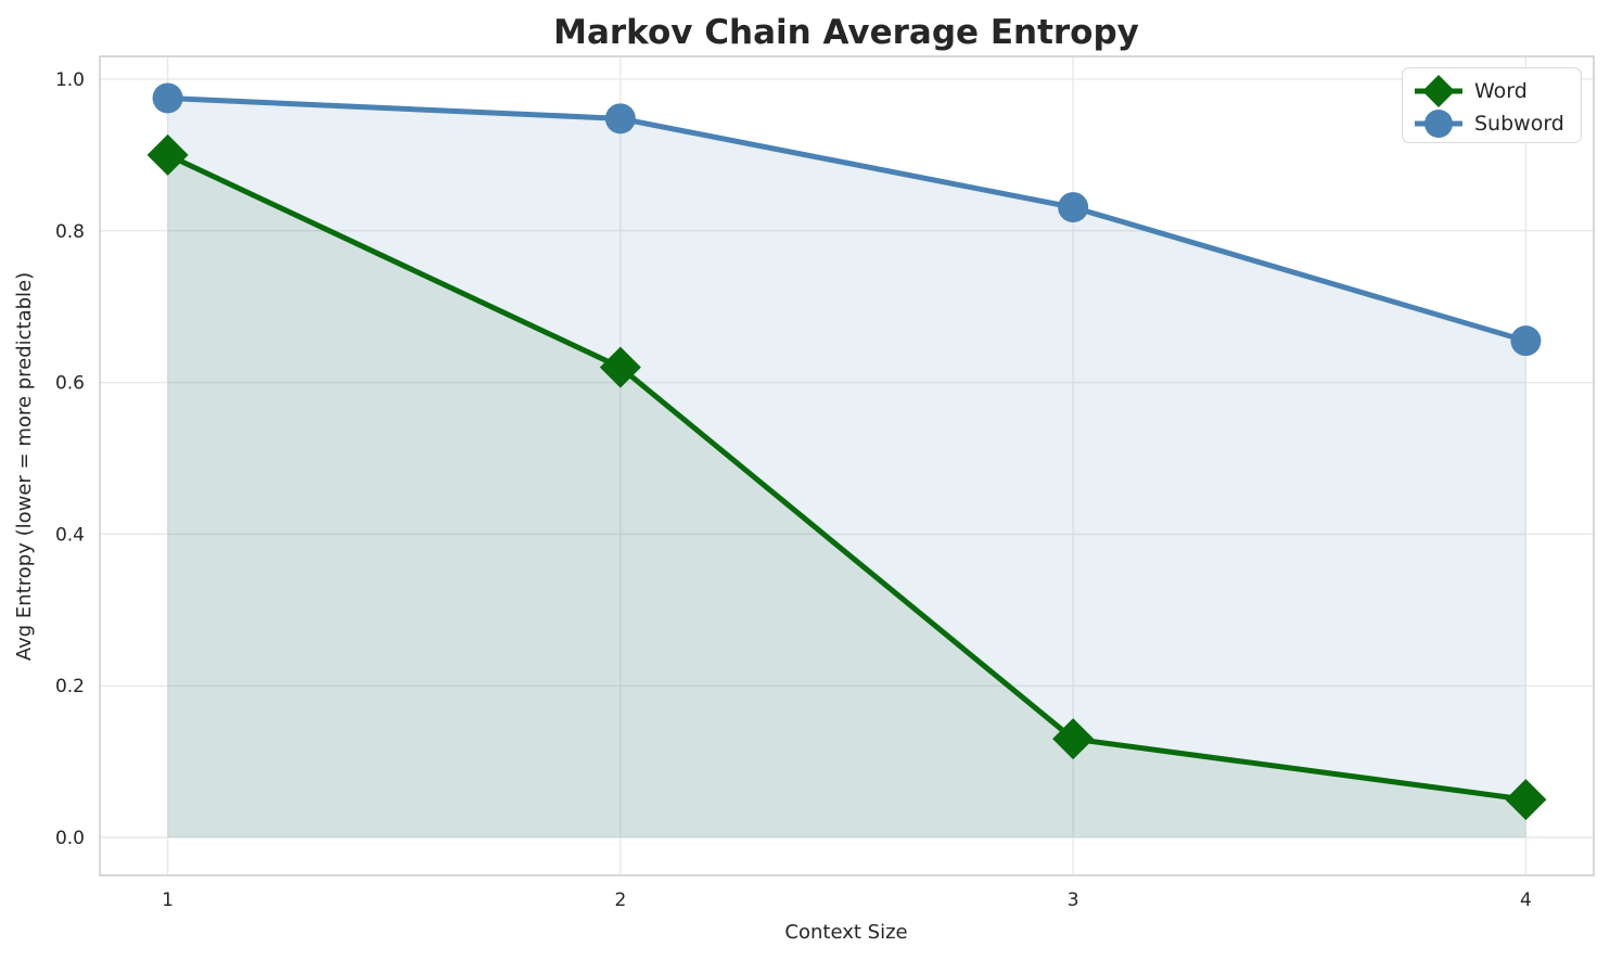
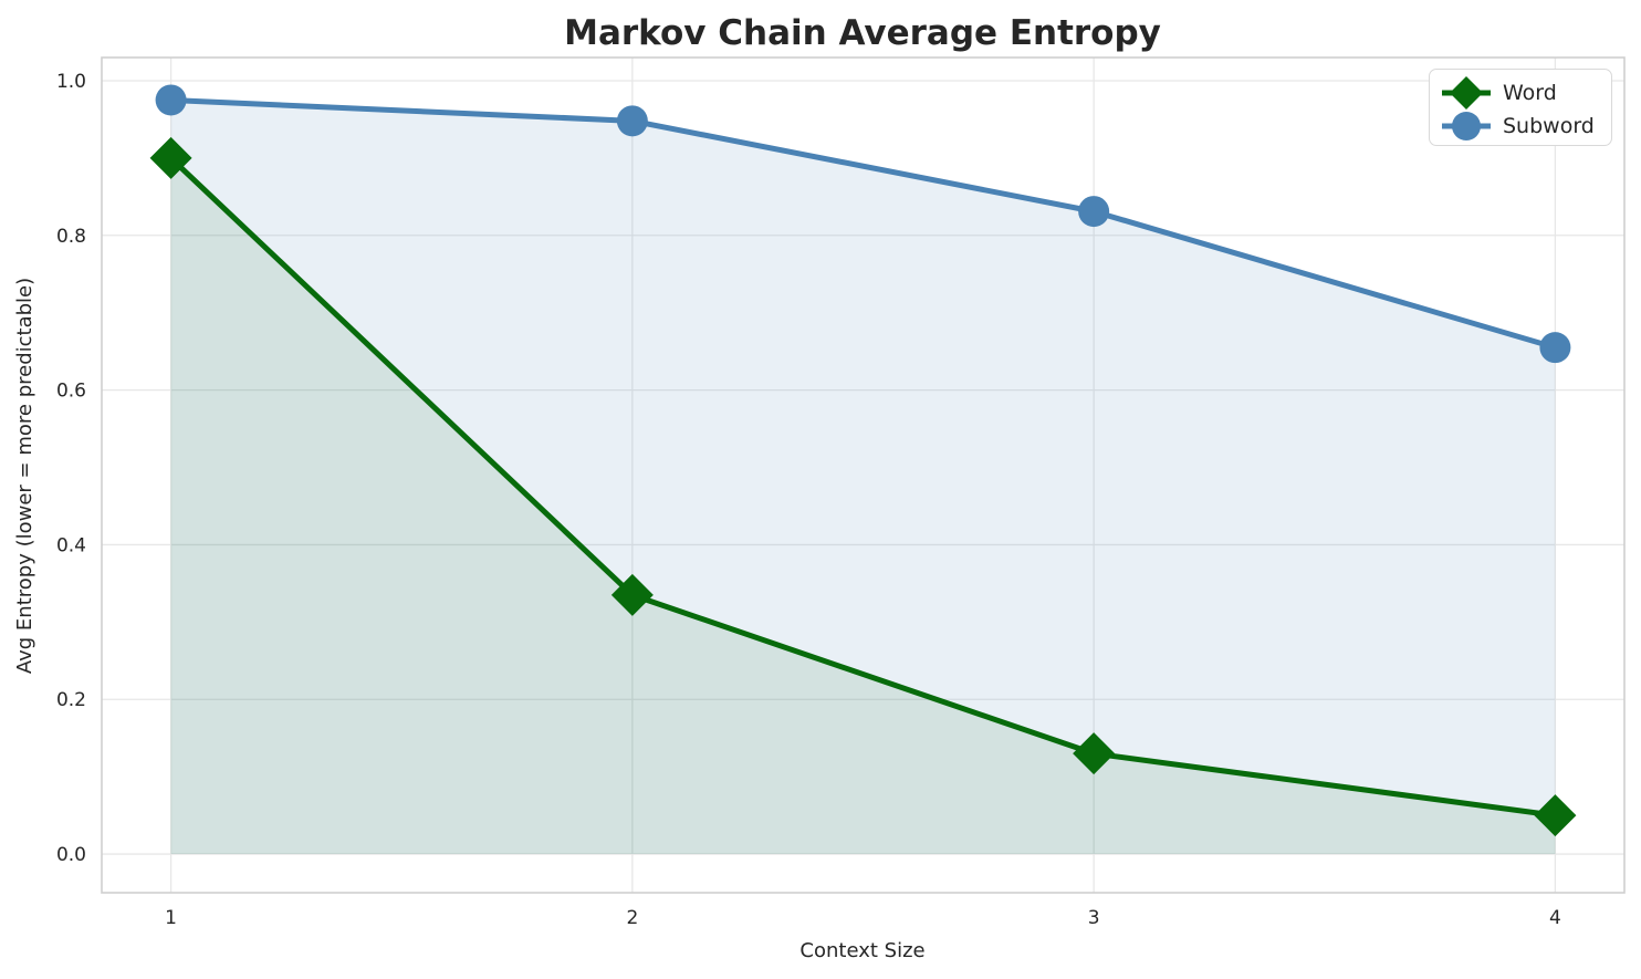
Word/2: 0.62 -> 0.34
